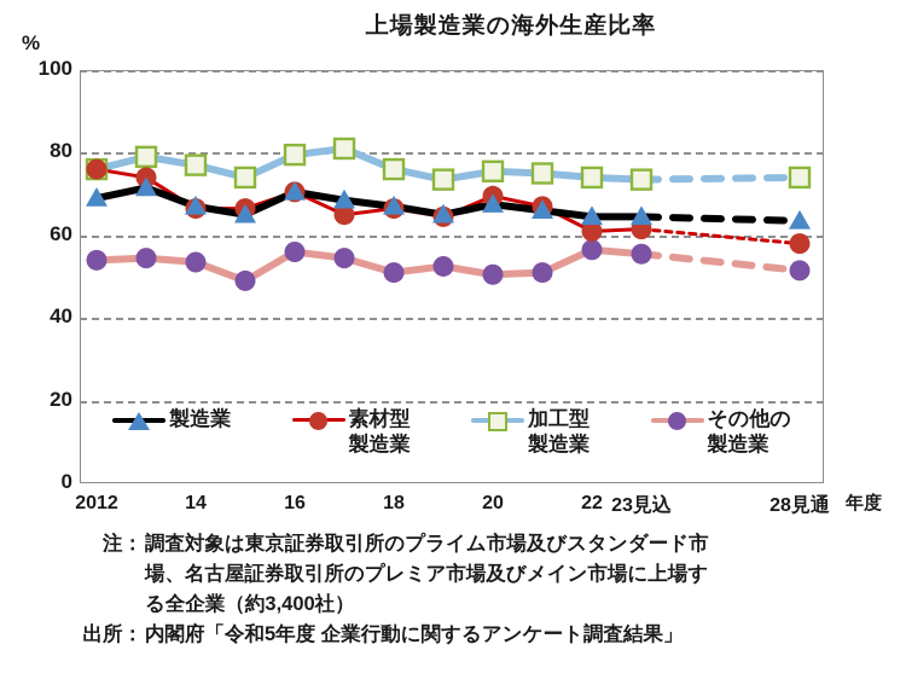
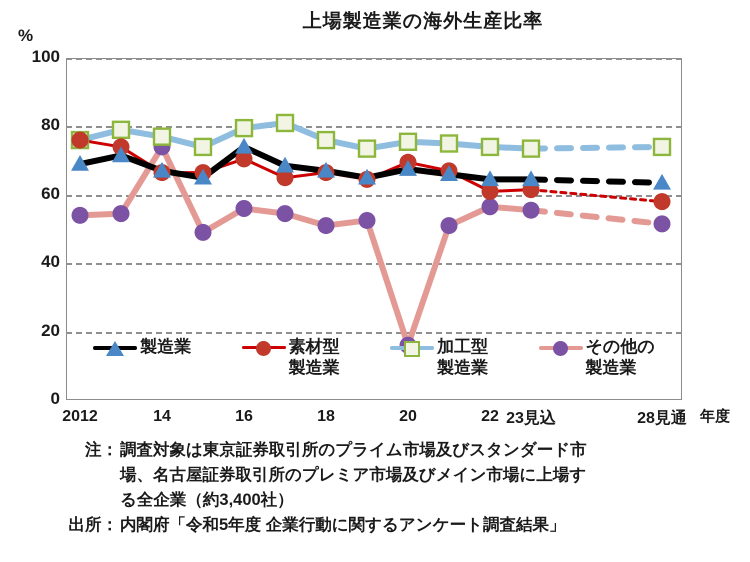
その他の製造業/14: 54 -> 74
製造業/16: 70 -> 74
その他の製造業/20: 50 -> 16
